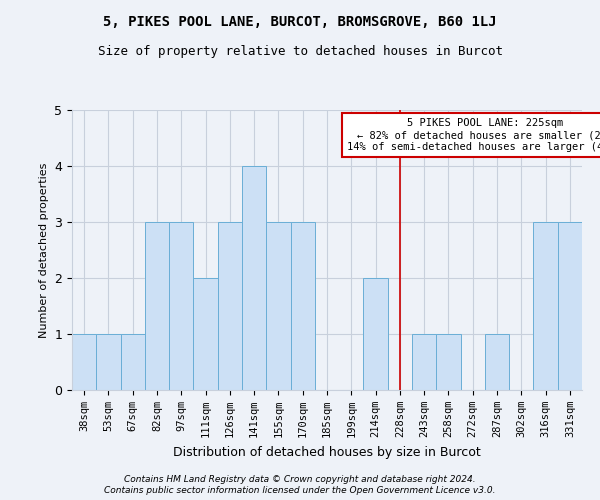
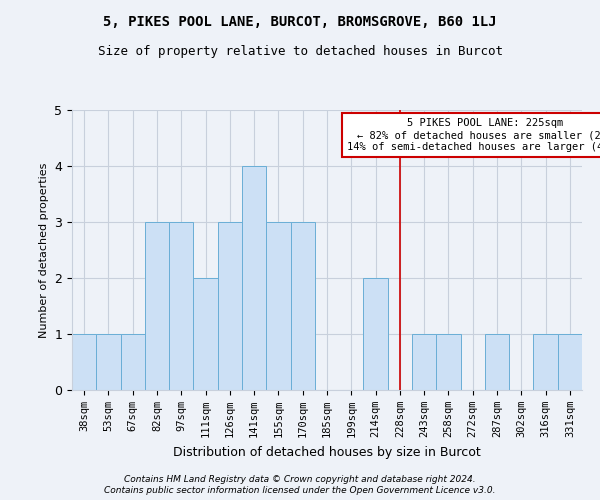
316sqm: 3 -> 1
331sqm: 3 -> 1
